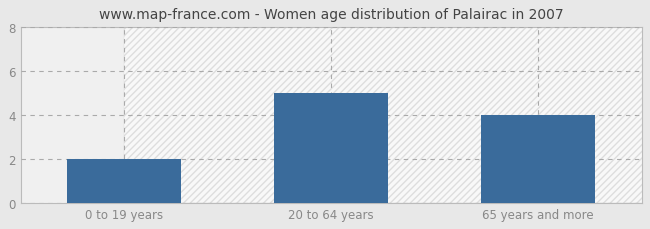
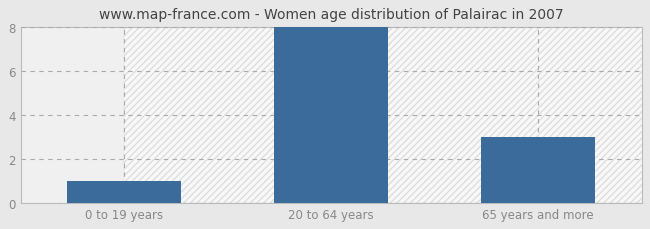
0 to 19 years: 2 -> 1
20 to 64 years: 5 -> 8
65 years and more: 4 -> 3
